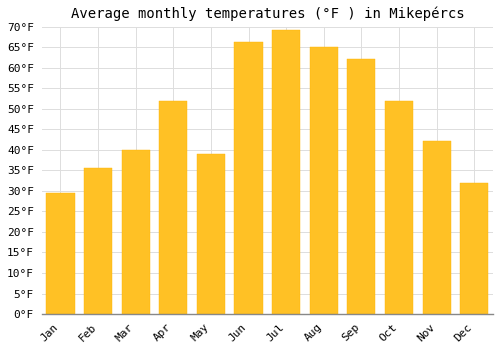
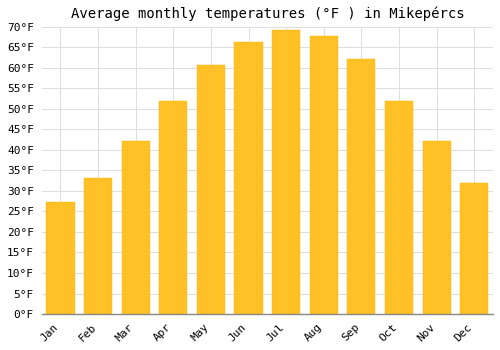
Jan: 29.5°F -> 27.3°F
Feb: 35.5°F -> 33.1°F
Mar: 40.0°F -> 42.1°F
May: 39.0°F -> 60.8°F
Aug: 65.0°F -> 67.8°F
